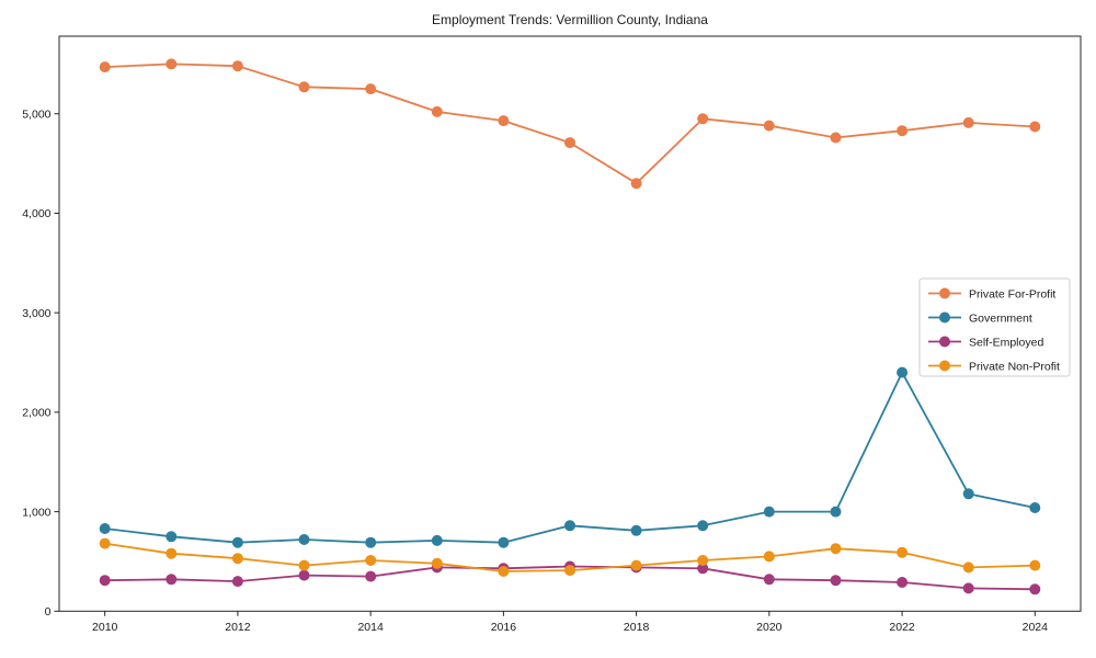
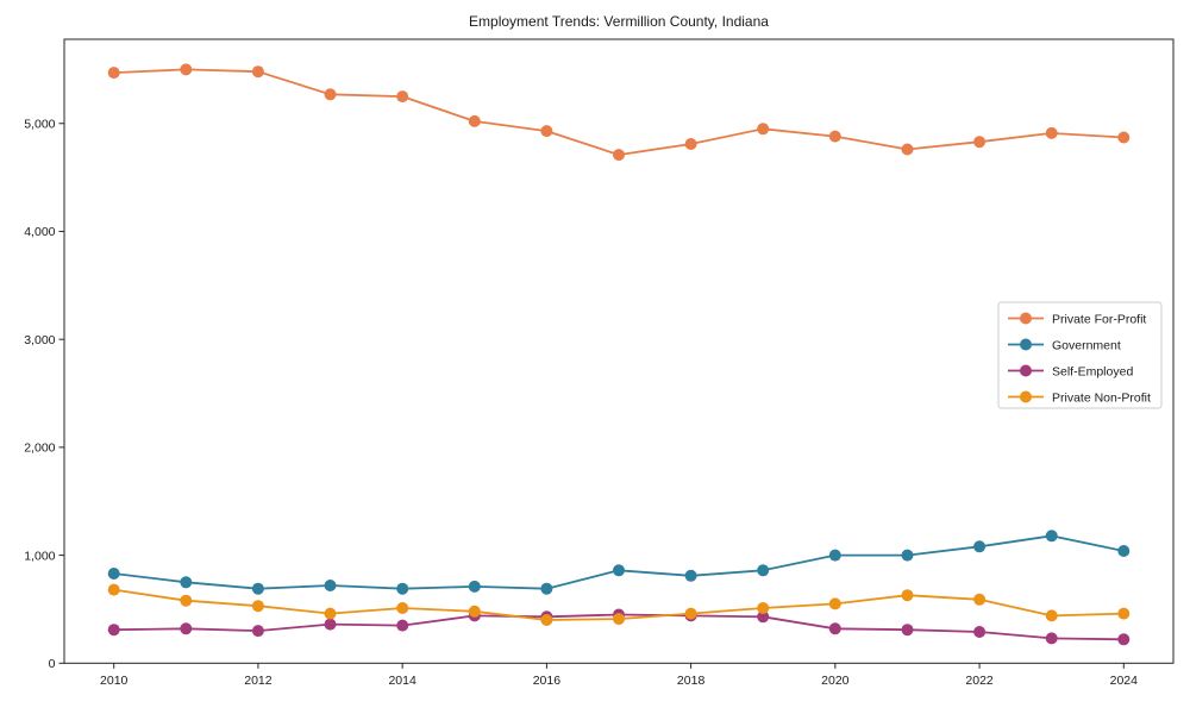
Private For-Profit/2018: 4300 -> 4800
Government/2022: 2400 -> 1100
